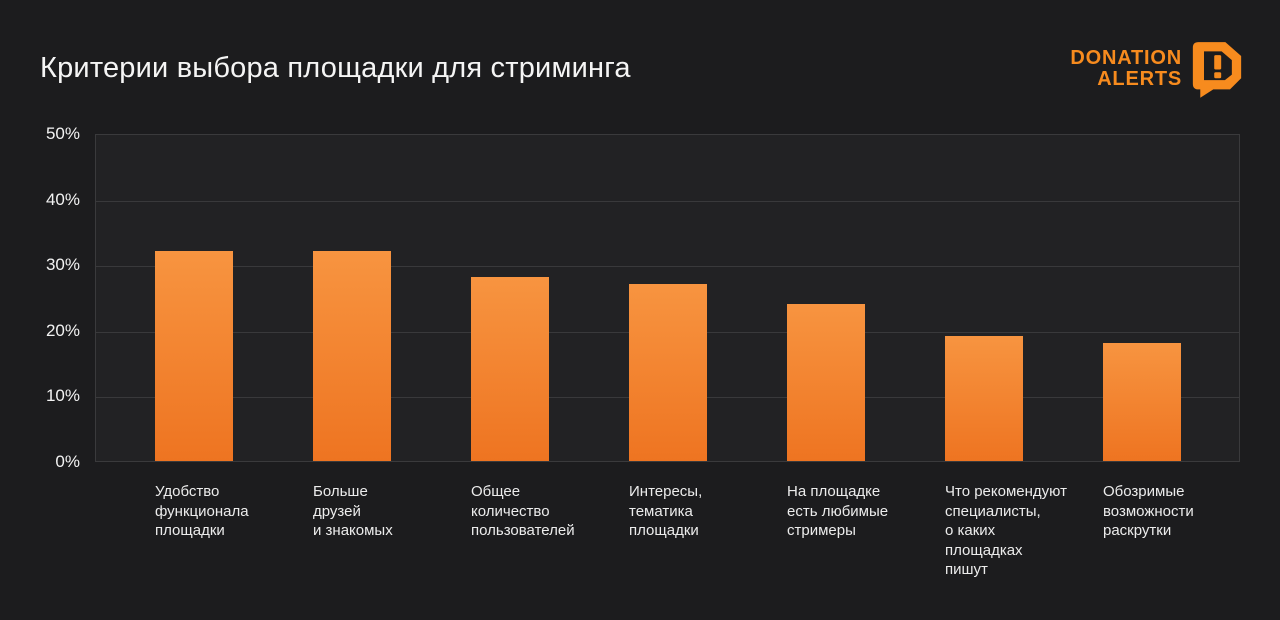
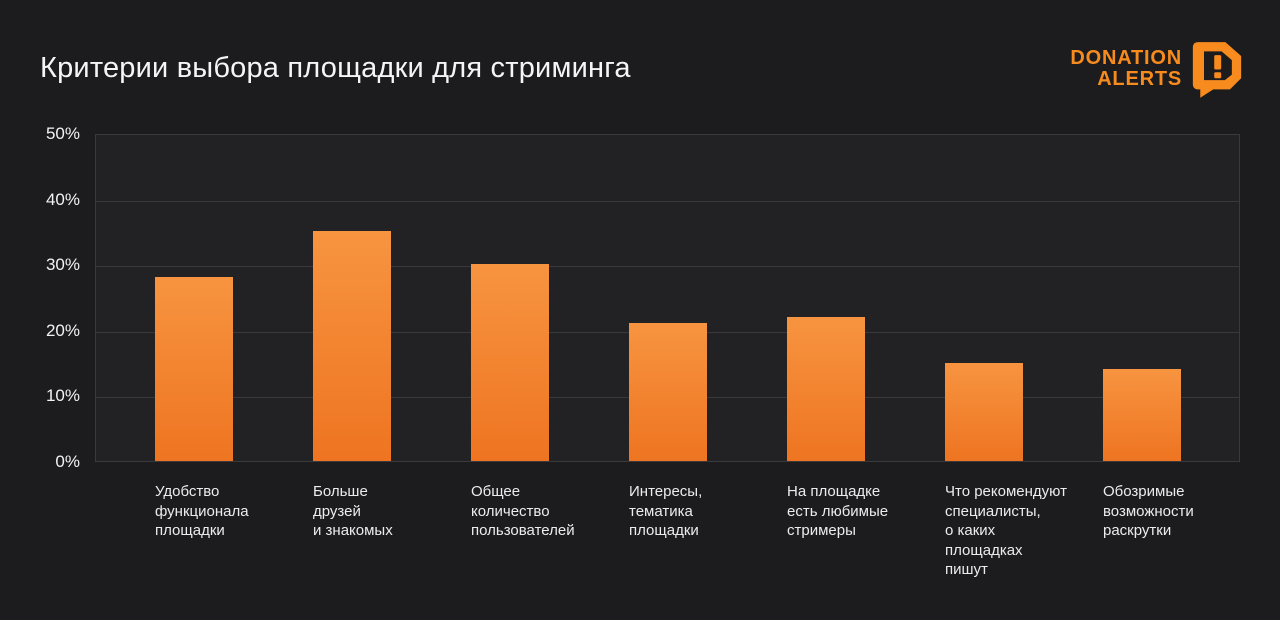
Удобство функционала площадки: 32% -> 28%
Больше друзей и знакомых: 32% -> 35%
Общее количество пользователей: 28% -> 30%
Интересы, тематика площадки: 27% -> 21%
На площадке есть любимые стримеры: 24% -> 22%
Что рекомендуют специалисты, о каких площадках пишут: 19% -> 15%
Обозримые возможности раскрутки: 18% -> 14%
